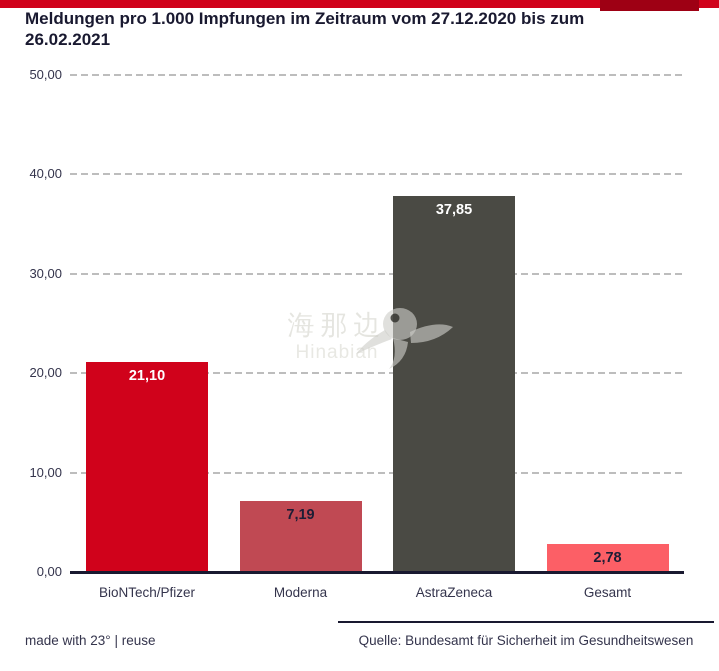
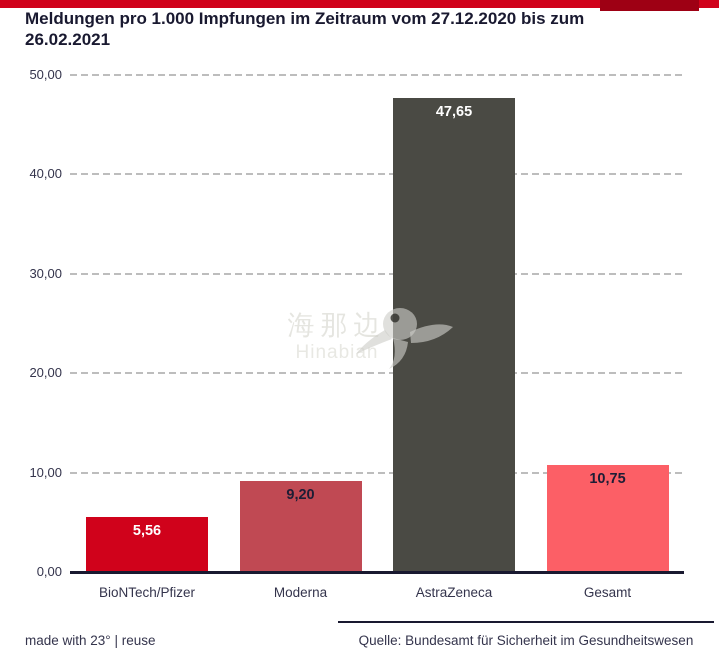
BioNTech/Pfizer: 21,10 -> 5,56
Moderna: 7,19 -> 9,20
AstraZeneca: 37,85 -> 47,65
Gesamt: 2,78 -> 10,75
